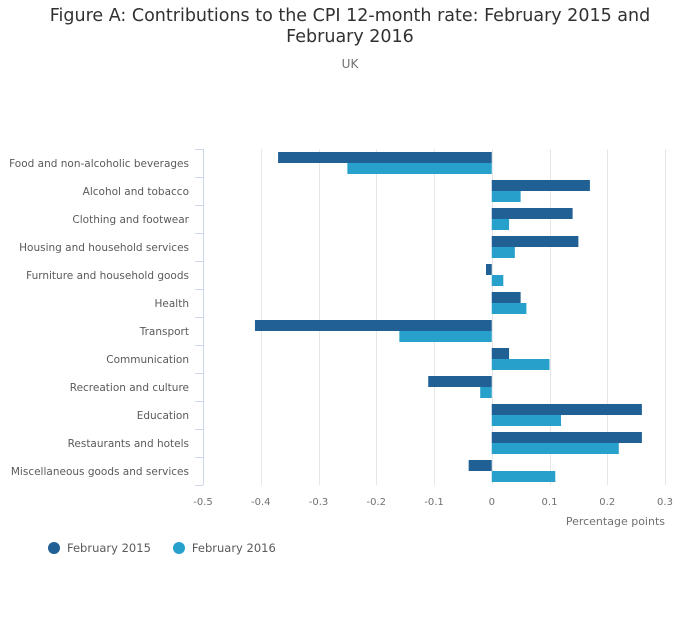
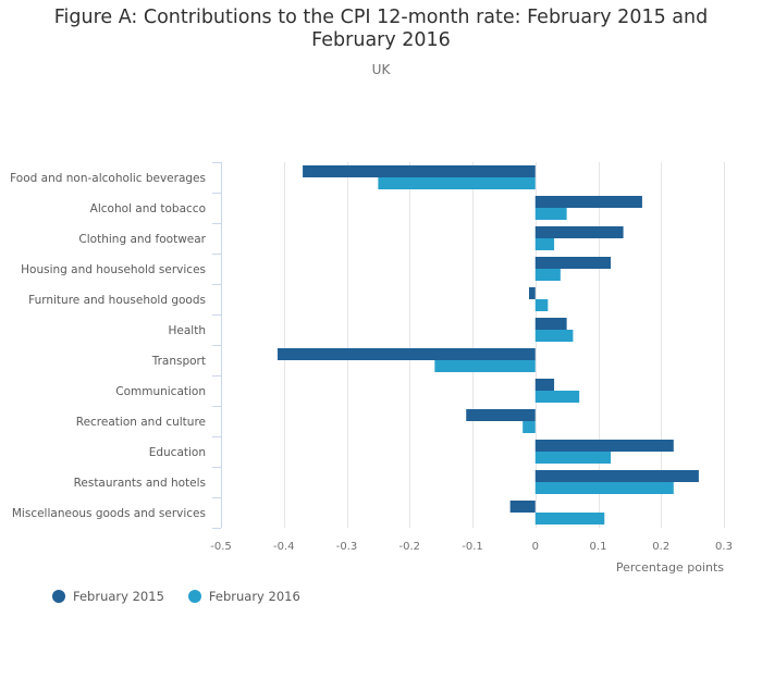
February 2015/Housing and household services: 0.15 -> 0.12
February 2016/Communication: 0.10 -> 0.07
February 2015/Education: 0.26 -> 0.22
